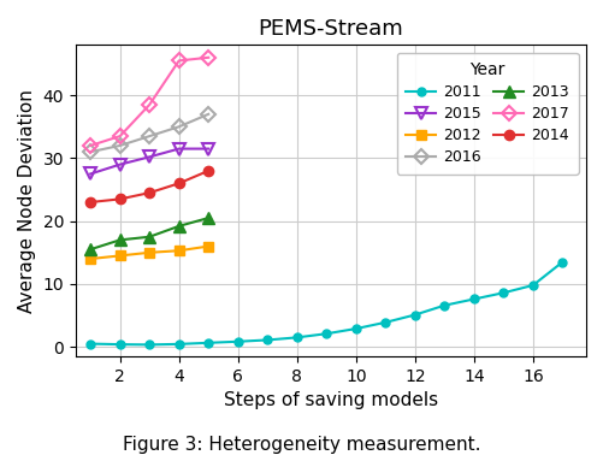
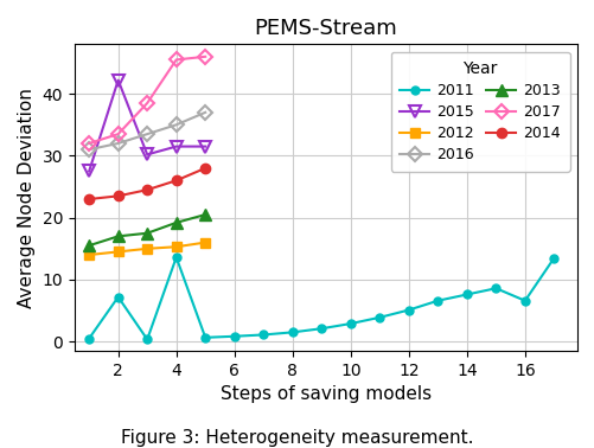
2011/2: 0.4 -> 7.2
2015/2: 29.0 -> 42.2
2011/4: 0.5 -> 13.6
2011/16: 9.8 -> 6.6
